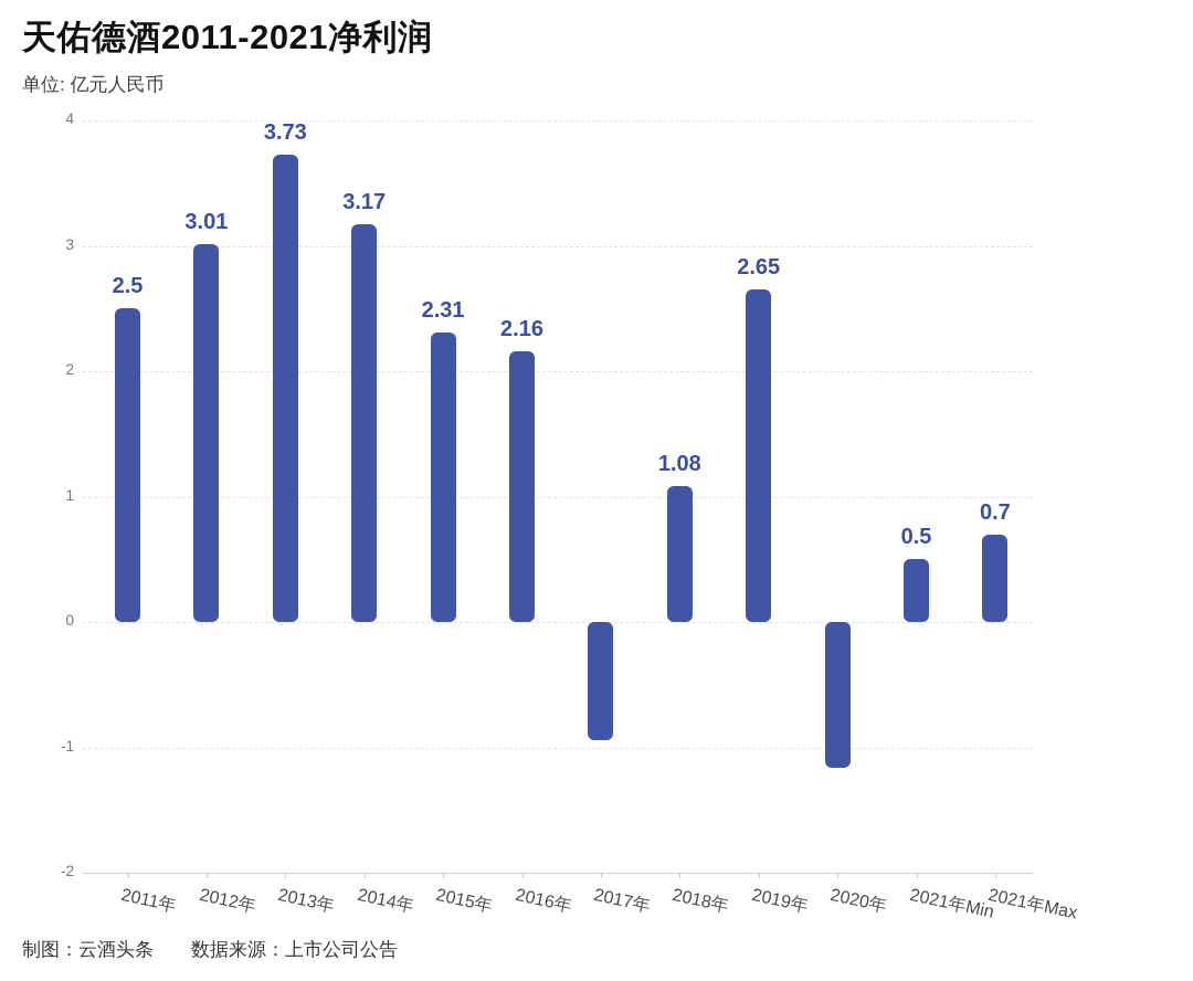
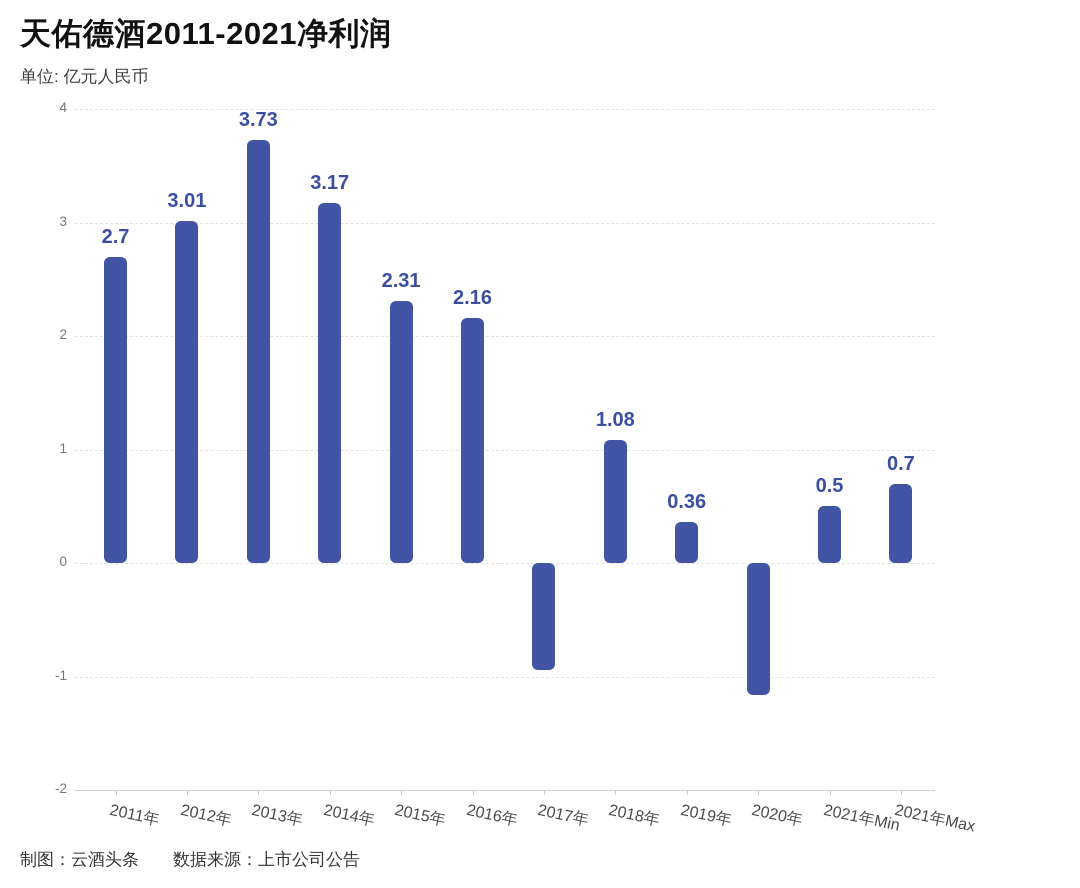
2011年: 2.5 -> 2.7
2019年: 2.65 -> 0.36
